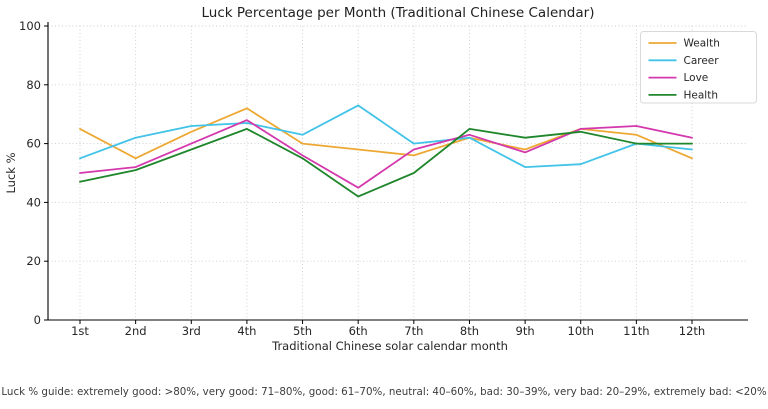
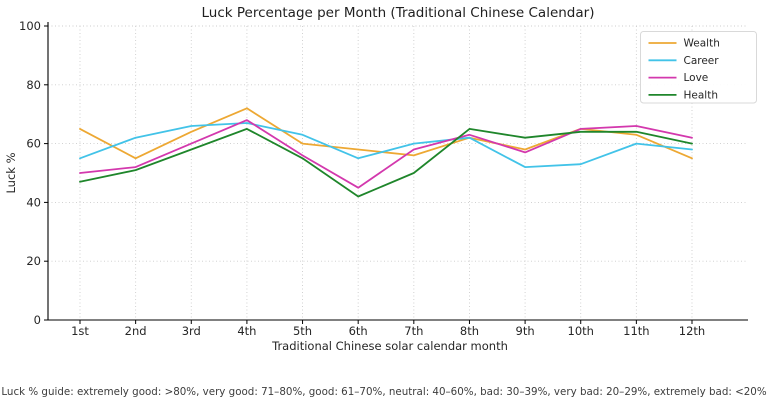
Career/6th: 73 -> 55
Health/11th: 60 -> 64
